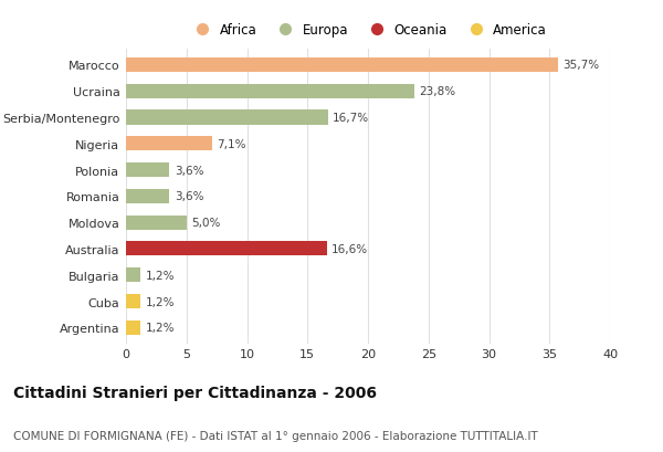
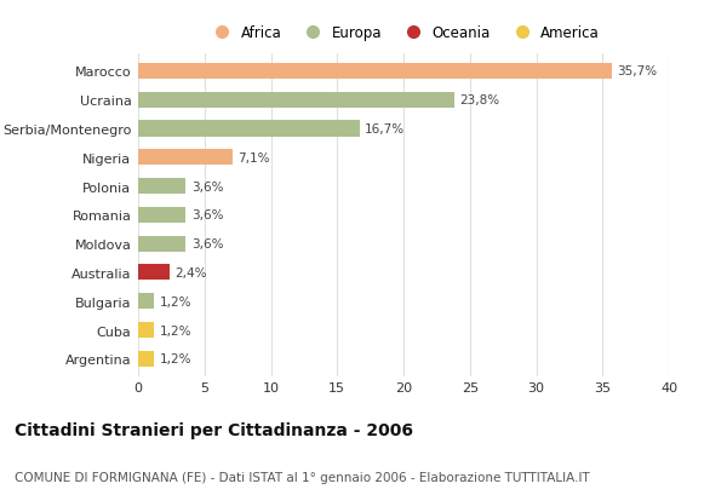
Moldova: 5,0% -> 3,6%
Australia: 16,6% -> 2,4%
